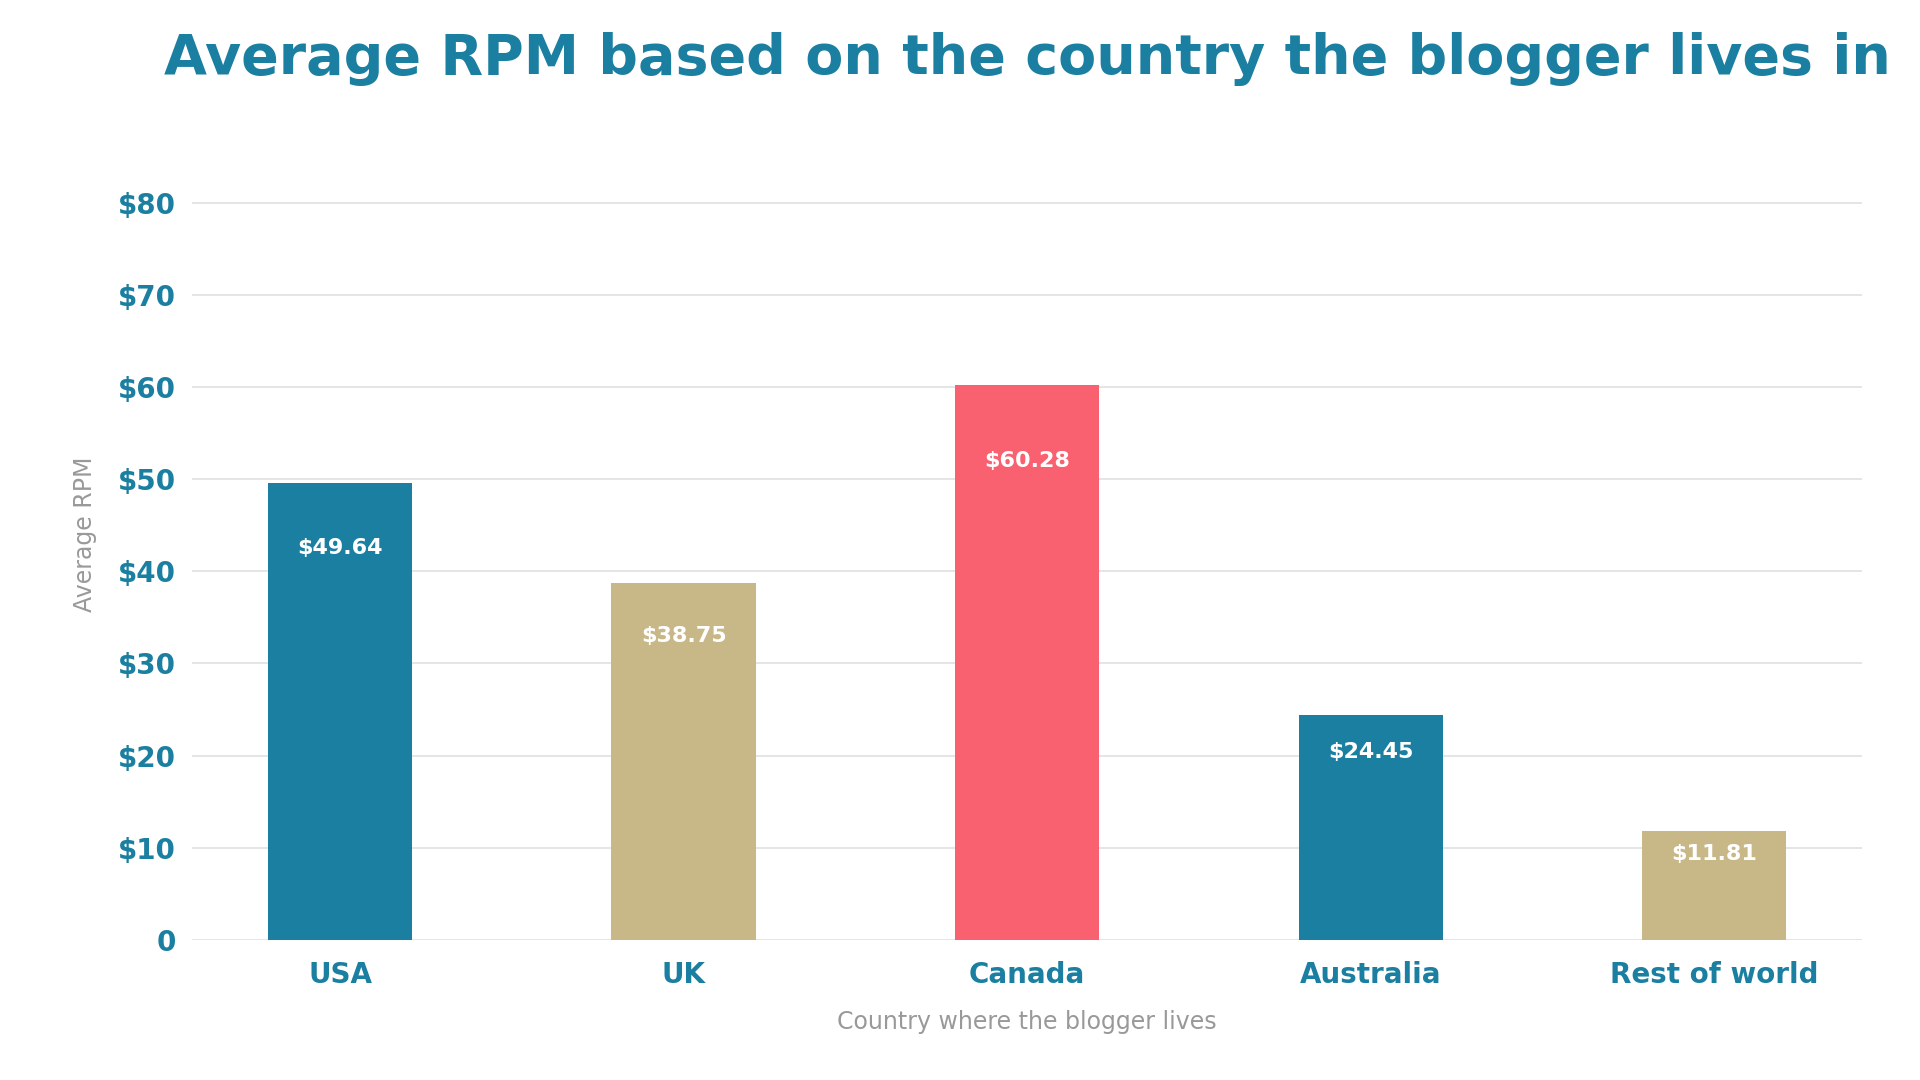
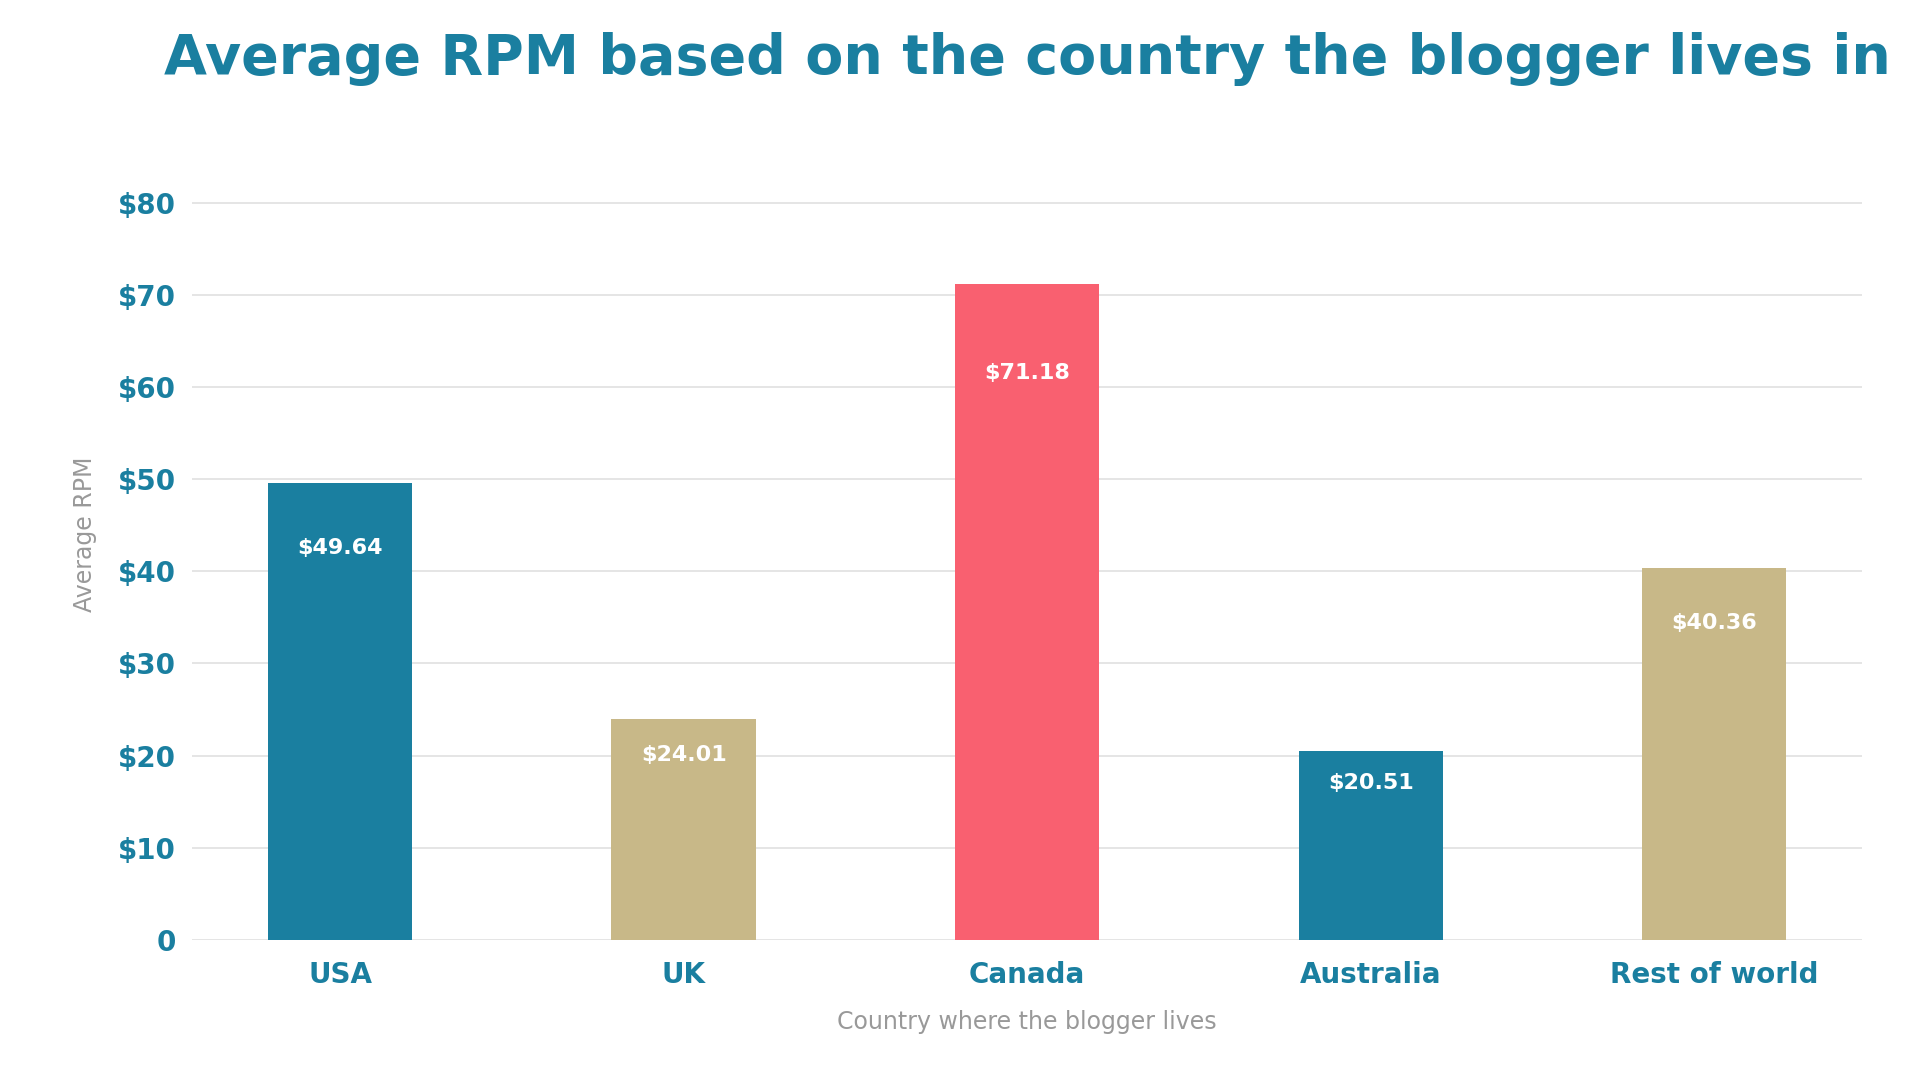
UK: $38.75 -> $24.01
Canada: $60.28 -> $71.18
Australia: $24.45 -> $20.51
Rest of world: $11.81 -> $40.36
